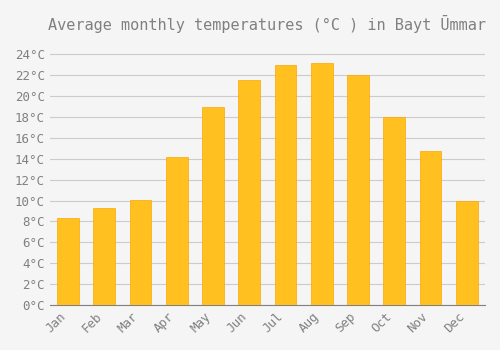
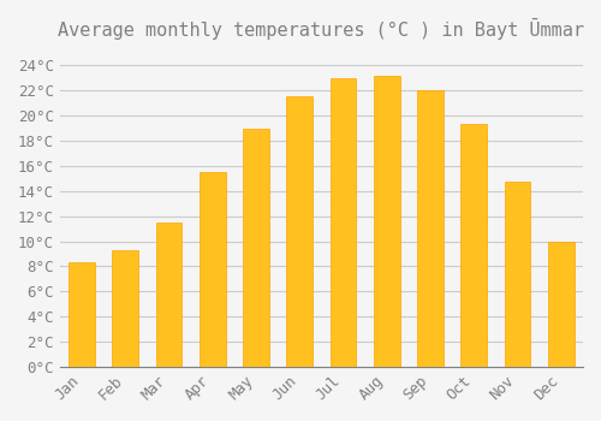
Mar: 10.1°C -> 11.5°C
Apr: 14.2°C -> 15.5°C
Oct: 18.0°C -> 19.3°C
